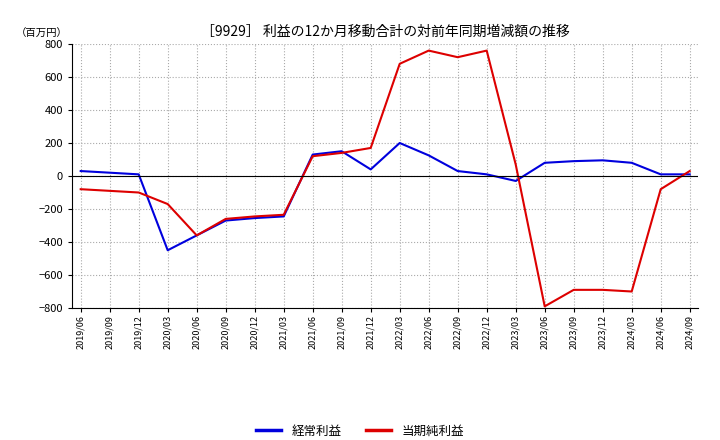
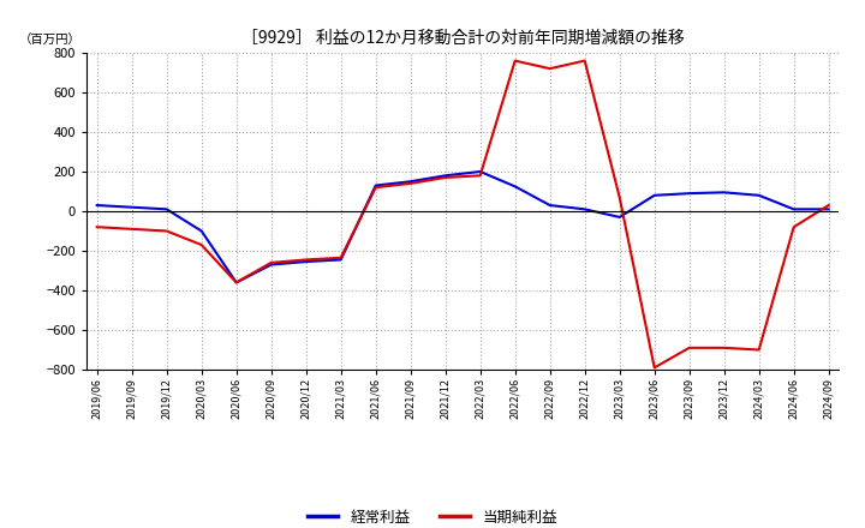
経常利益/2020/03: -450 -> -100
経常利益/2021/12: 40 -> 180
当期純利益/2022/03: 680 -> 180
